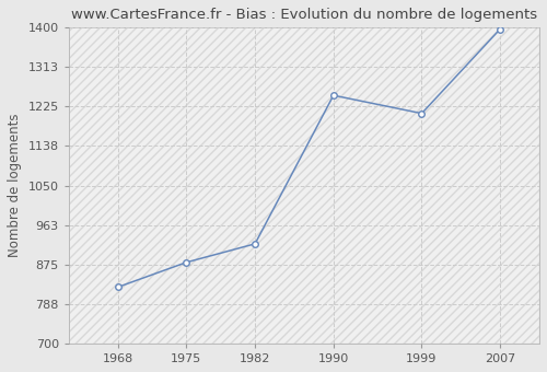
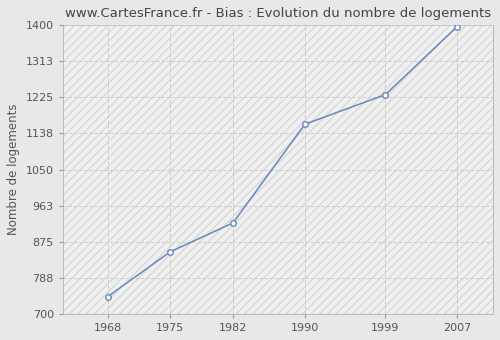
1968: 825 -> 742
1975: 880 -> 851
1990: 1250 -> 1160
1999: 1210 -> 1232
